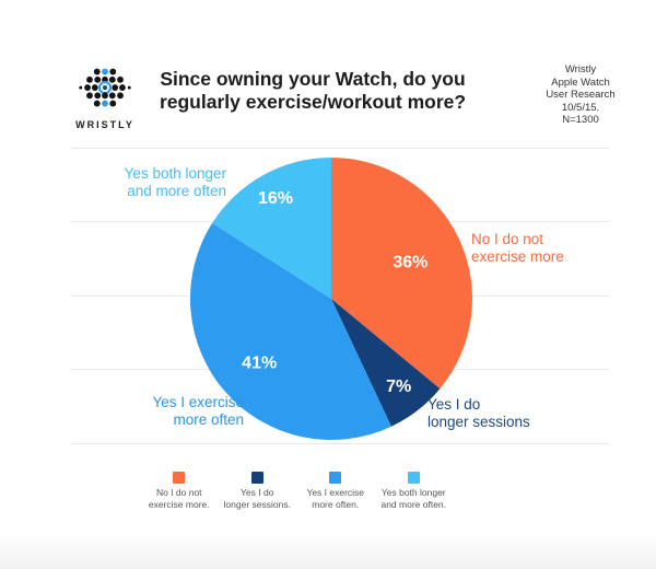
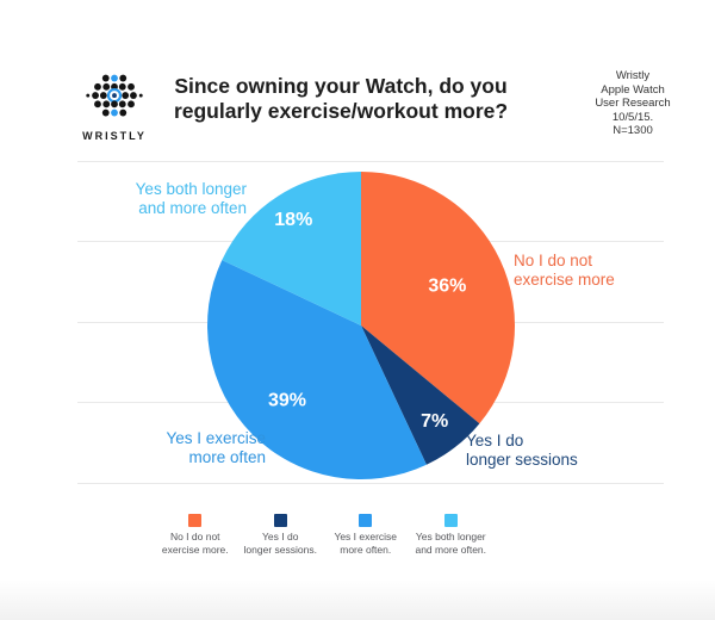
Yes I exercise more often: 41% -> 39%
Yes both longer and more often: 16% -> 18%
